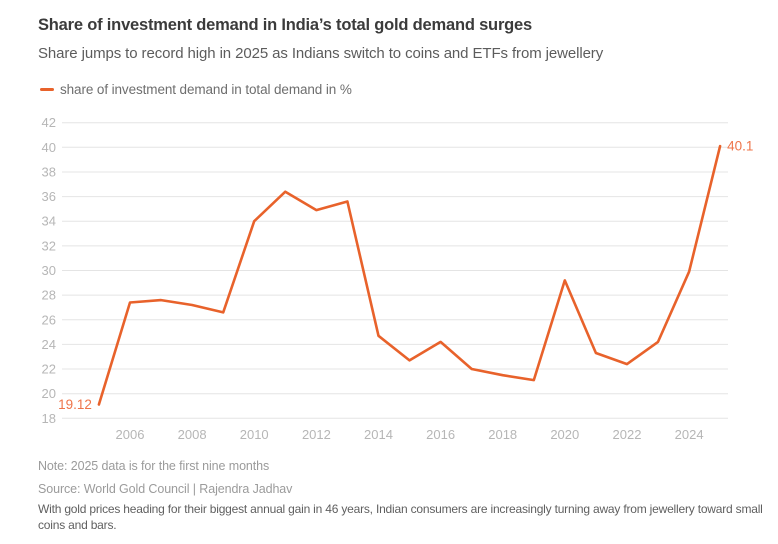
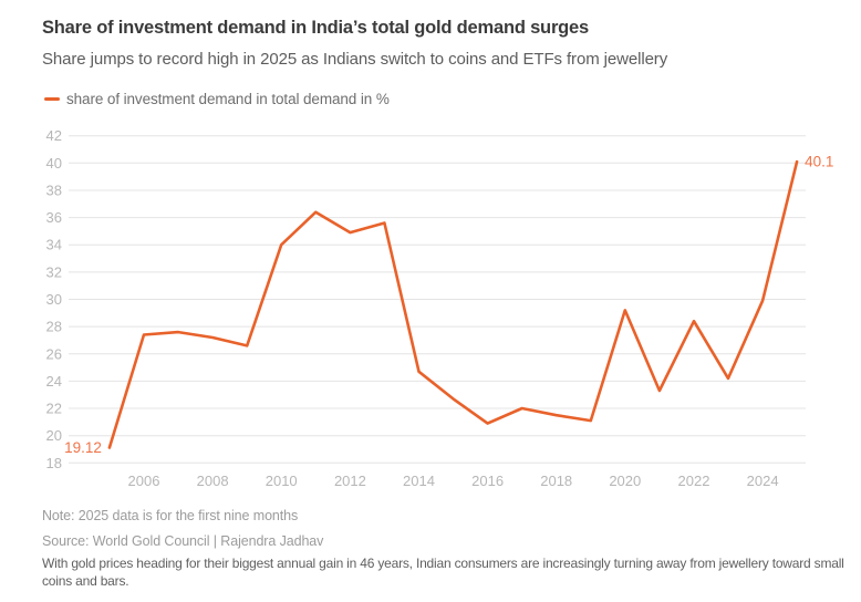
2016: 24.2 -> 20.9
2022: 22.4 -> 28.4
